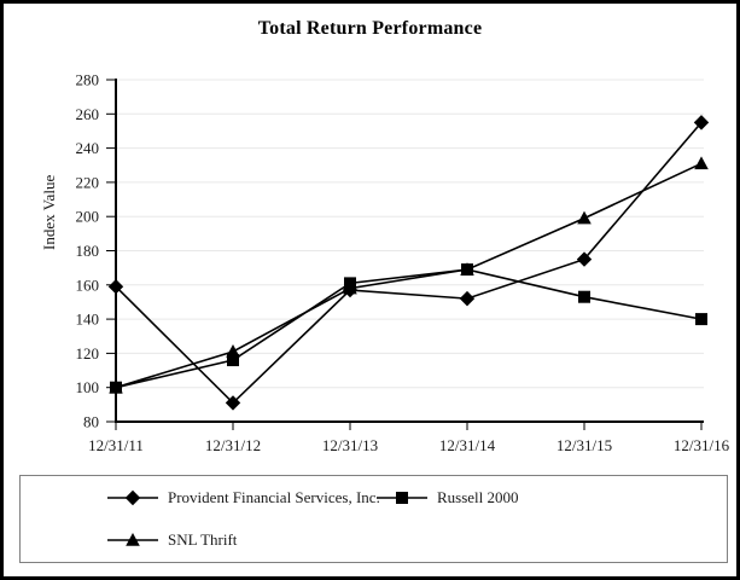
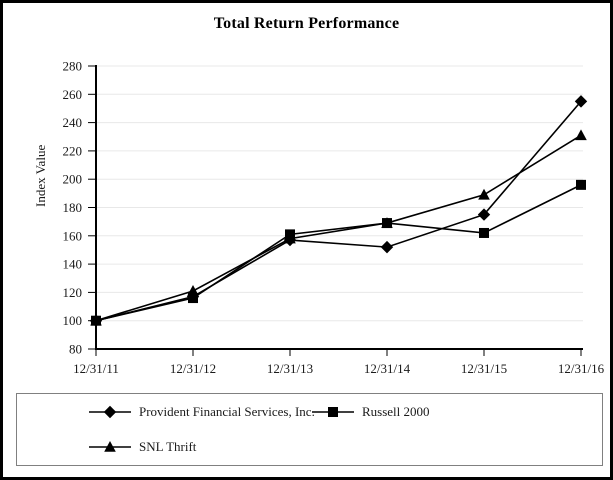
Provident Financial Services, Inc./12/31/11: 159 -> 100
Provident Financial Services, Inc./12/31/12: 91 -> 117
Russell 2000/12/31/15: 153 -> 162
SNL Thrift/12/31/15: 199 -> 189
Russell 2000/12/31/16: 140 -> 196
